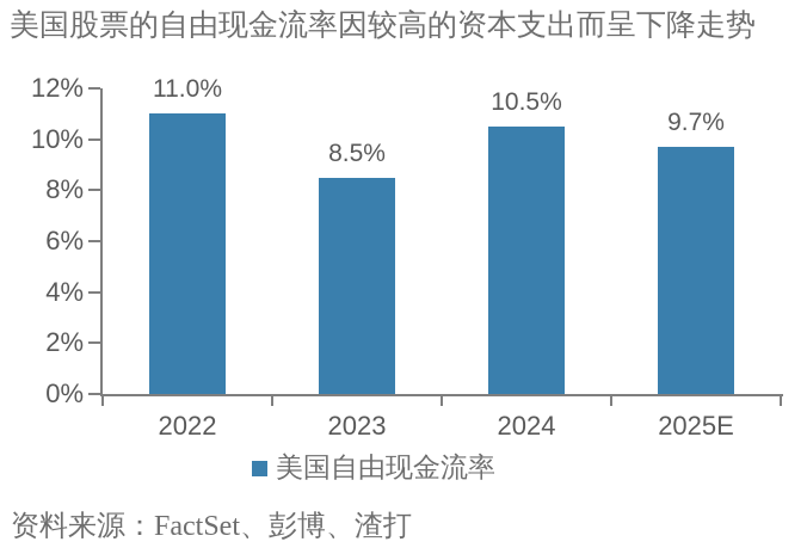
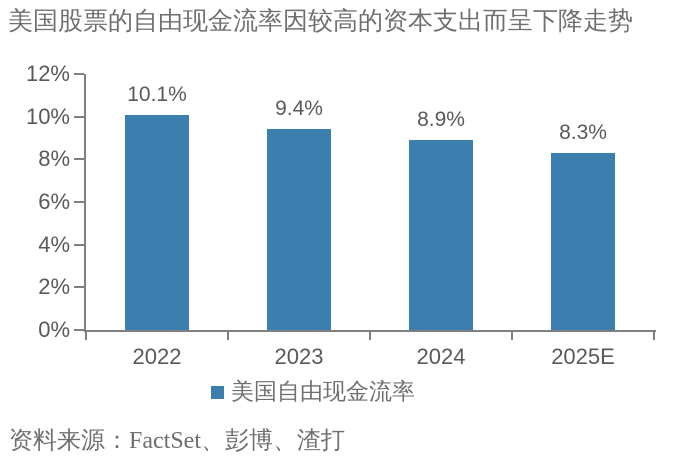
2022: 11.0% -> 10.1%
2023: 8.5% -> 9.4%
2024: 10.5% -> 8.9%
2025E: 9.7% -> 8.3%
